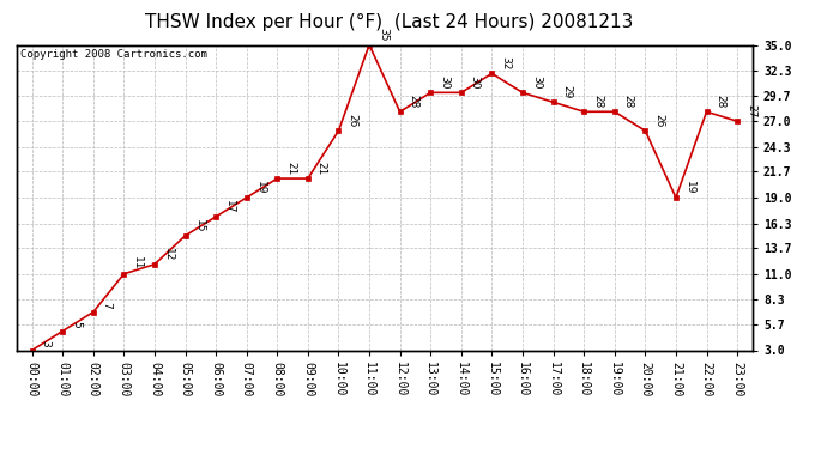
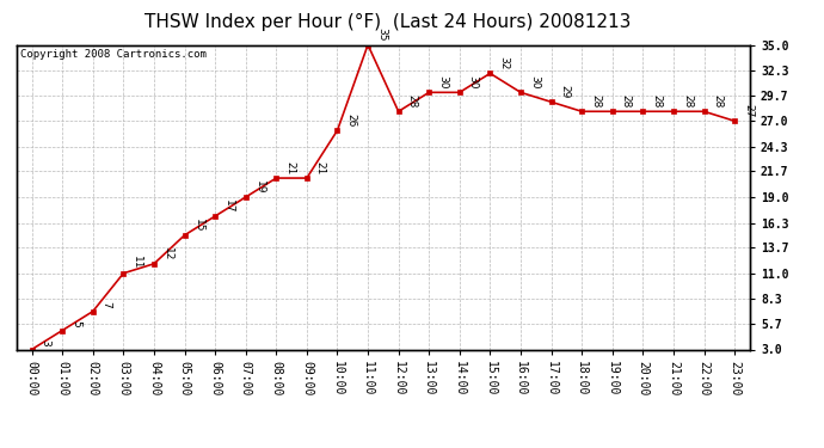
20:00: 26 -> 28
21:00: 19 -> 28
